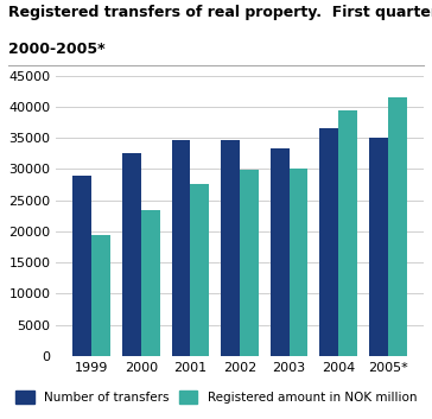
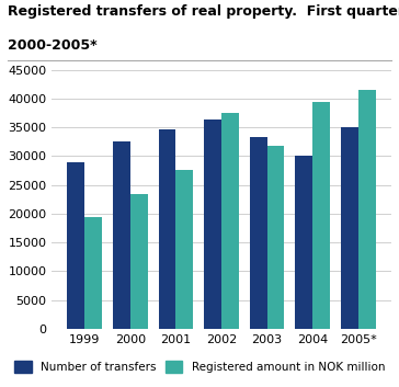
Number of transfers/2002: 34600 -> 36400
Registered amount in NOK million/2002: 29800 -> 37400
Registered amount in NOK million/2003: 30000 -> 31800
Number of transfers/2004: 36500 -> 30000
